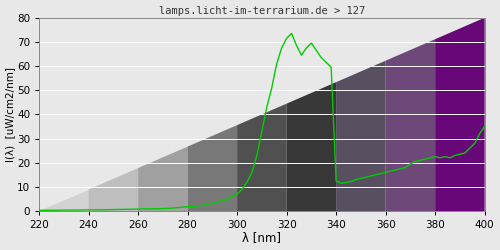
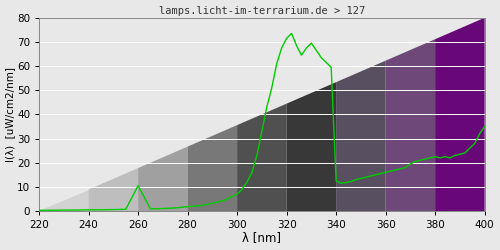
260: 0.8 -> 10.5
